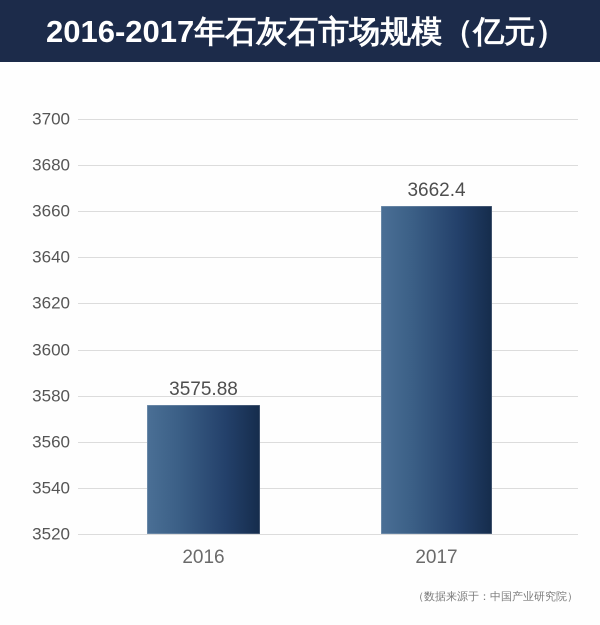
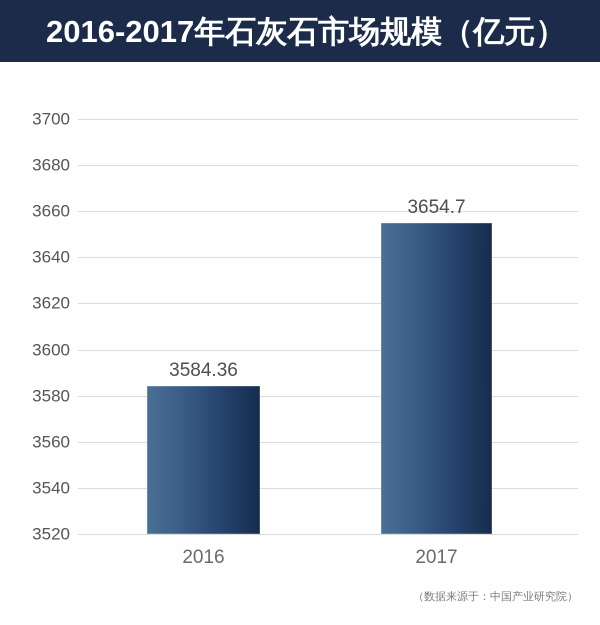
2016: 3575.88 -> 3584.36
2017: 3662.4 -> 3654.7
